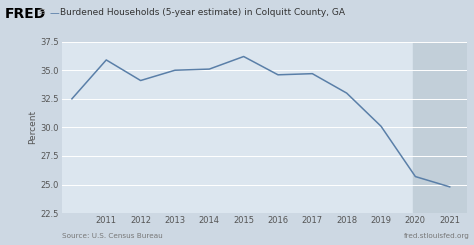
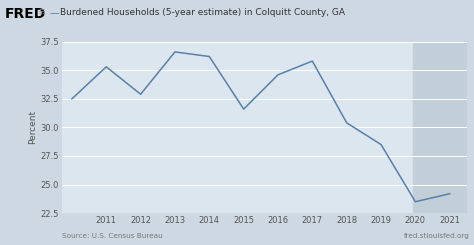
2011: 35.9 -> 35.3
2012: 34.1 -> 32.9
2013: 35.0 -> 36.6
2014: 35.1 -> 36.2
2015: 36.2 -> 31.6
2017: 34.7 -> 35.8
2018: 33.0 -> 30.4
2019: 30.1 -> 28.5
2020: 25.7 -> 23.5
2021: 24.8 -> 24.2
